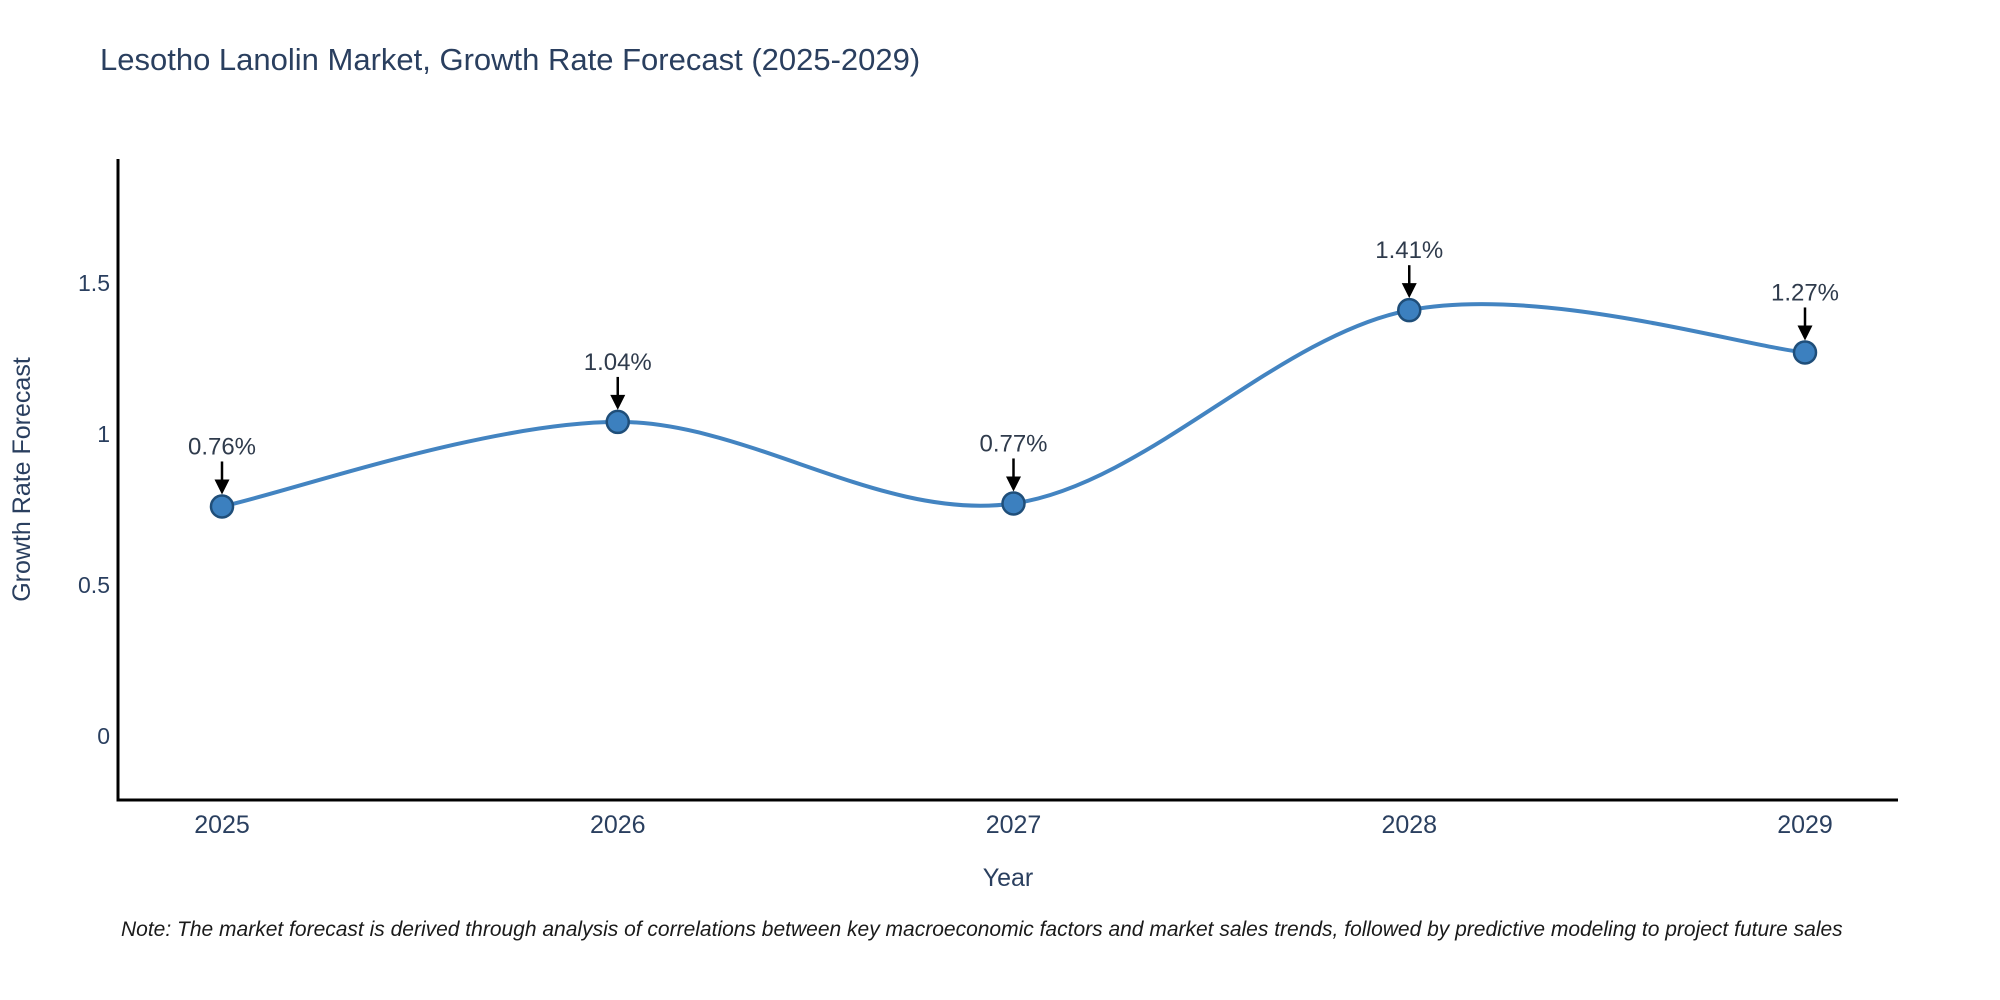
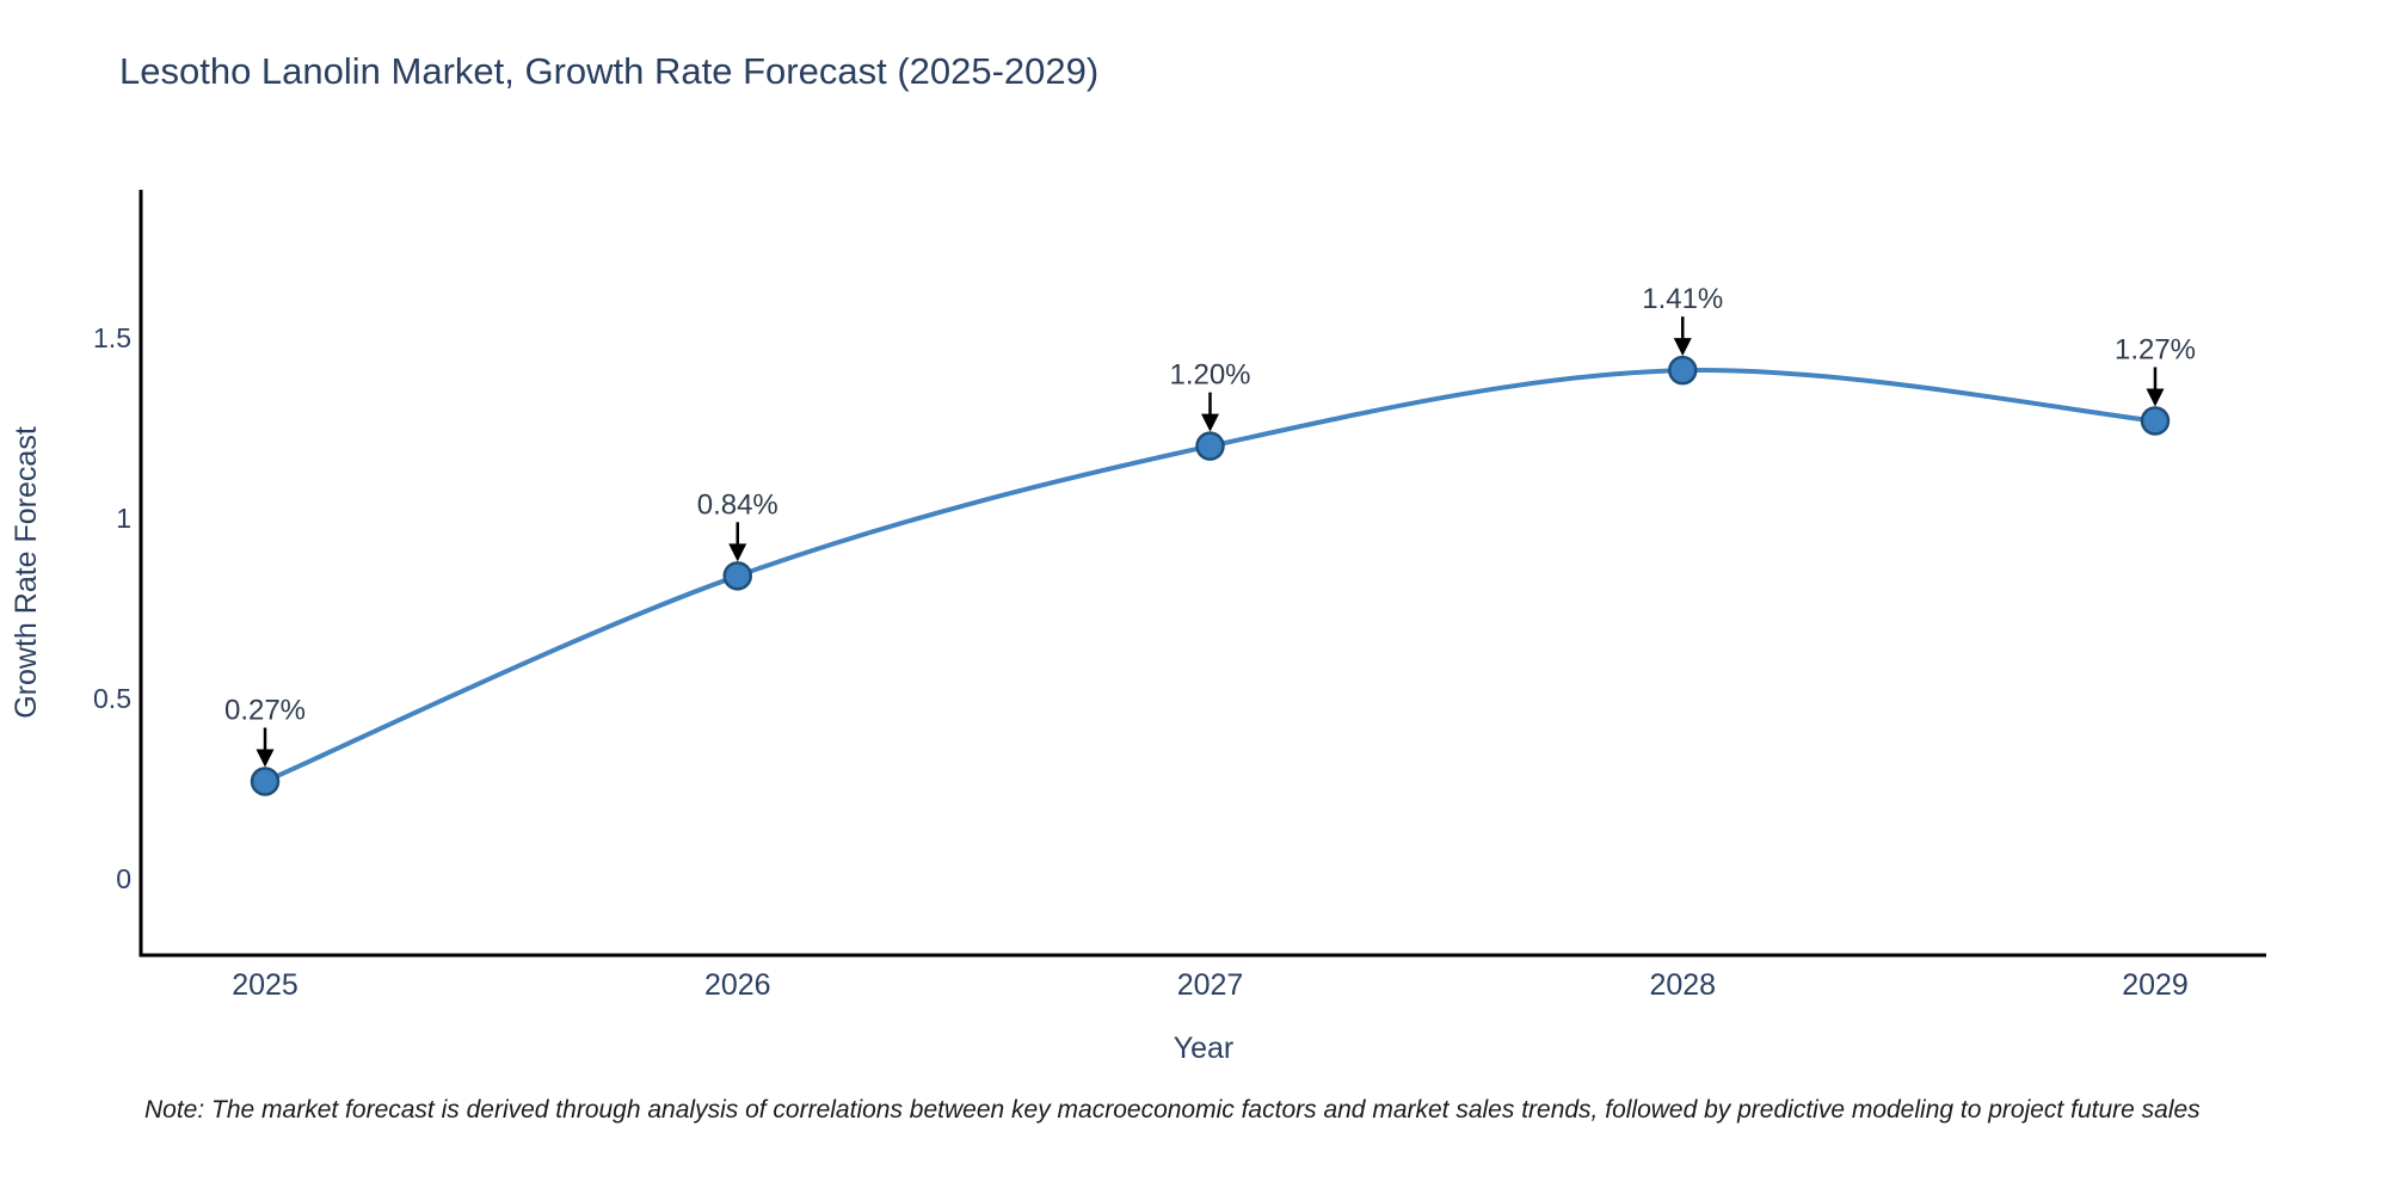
2025: 0.76% -> 0.27%
2026: 1.04% -> 0.84%
2027: 0.77% -> 1.20%
